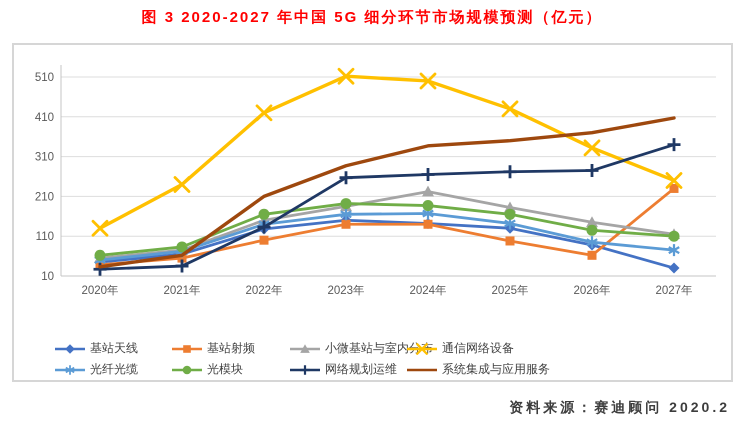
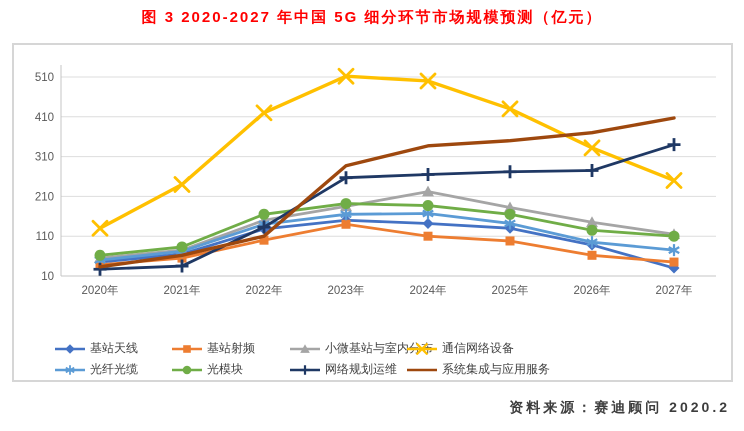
系统集成与应用服务/2022年: 210 -> 110
基站射频/2024年: 140 -> 110
基站射频/2027年: 230 -> 40
